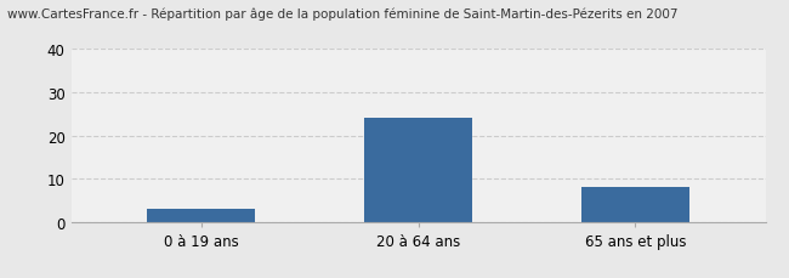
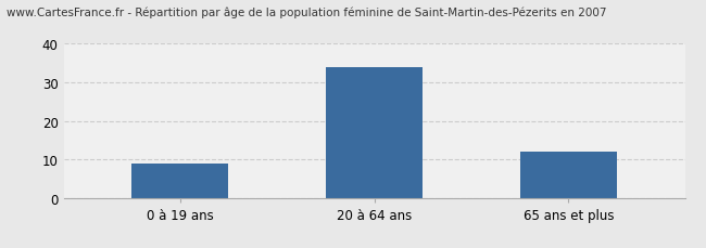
0 à 19 ans: 3 -> 9
20 à 64 ans: 24 -> 34
65 ans et plus: 8 -> 12
